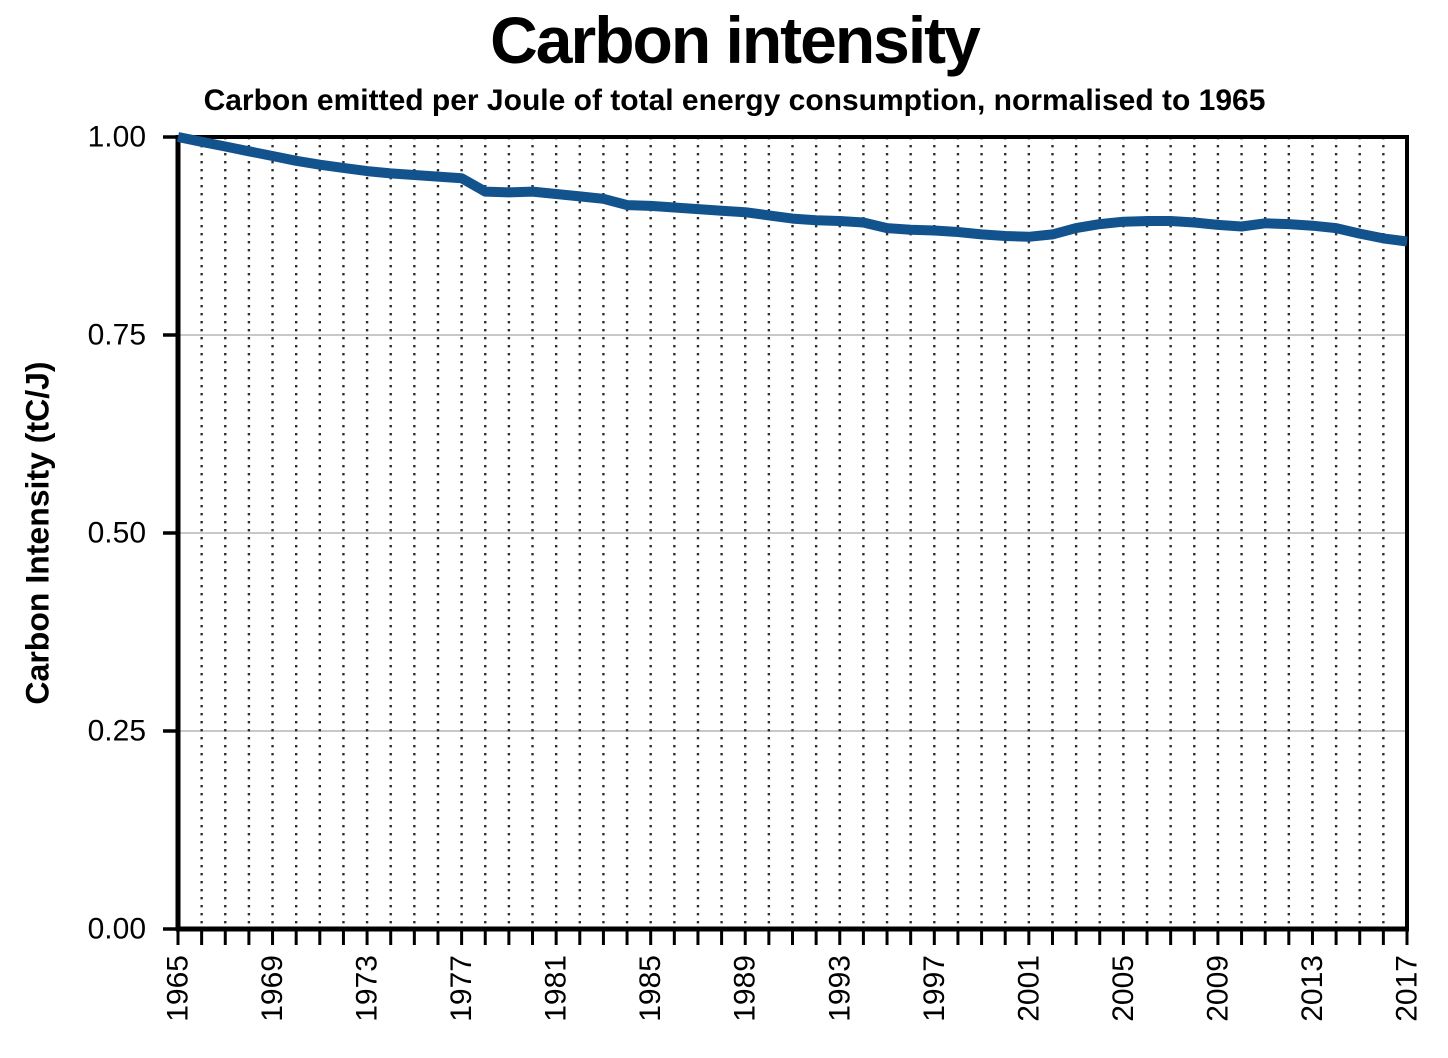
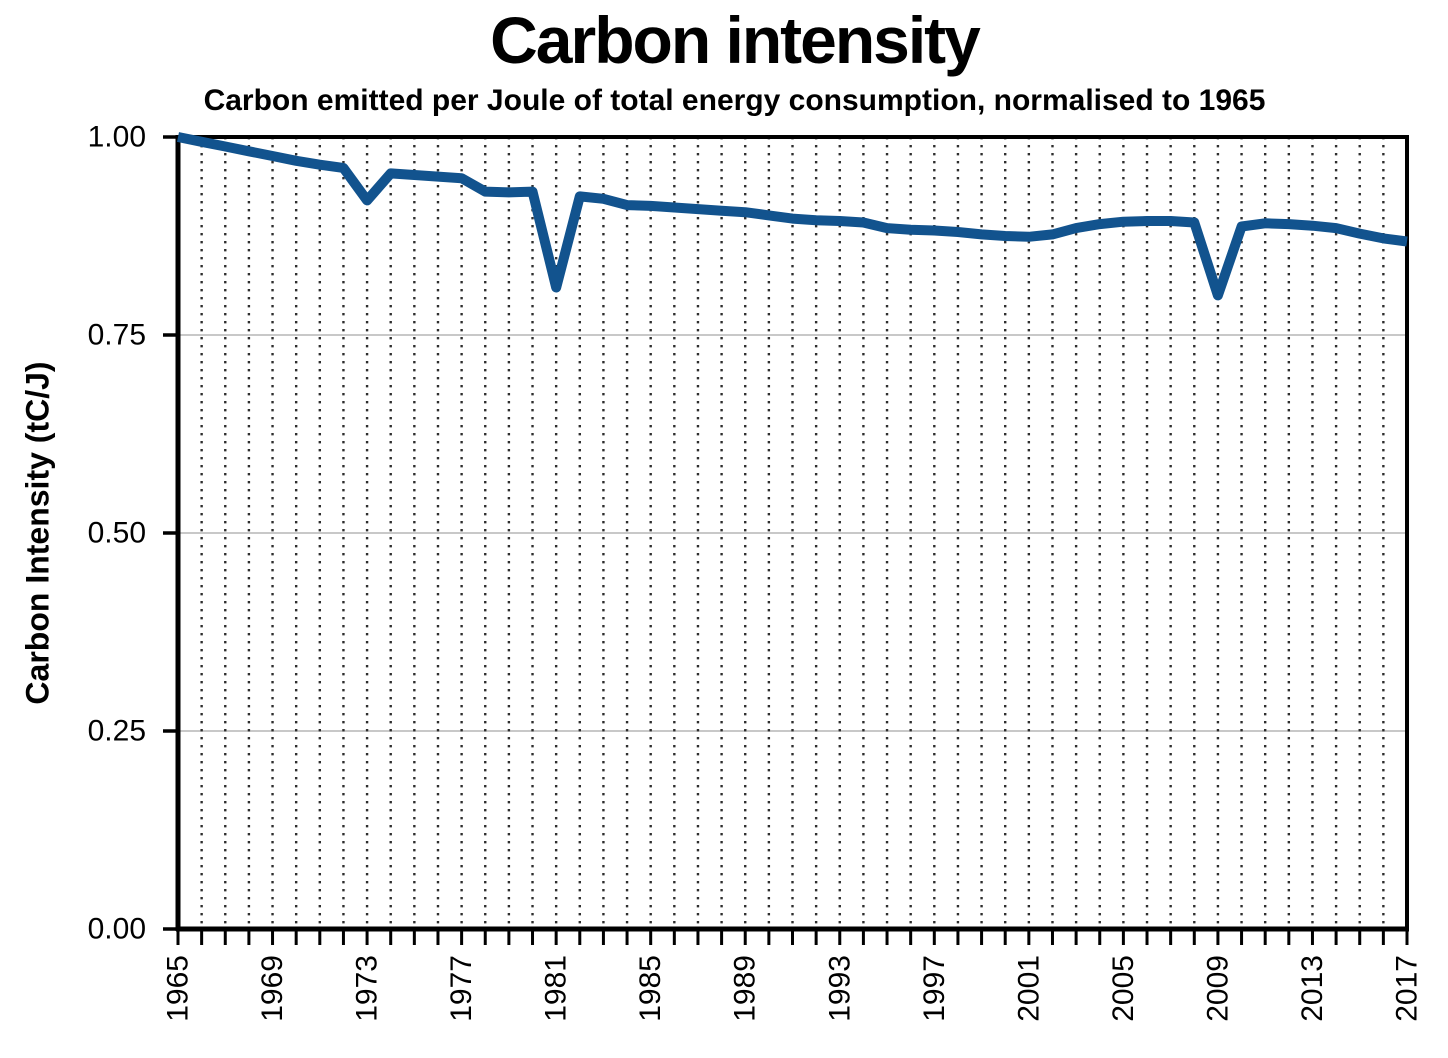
1973: 0.96 -> 0.92
1981: 0.93 -> 0.81
2009: 0.89 -> 0.80
